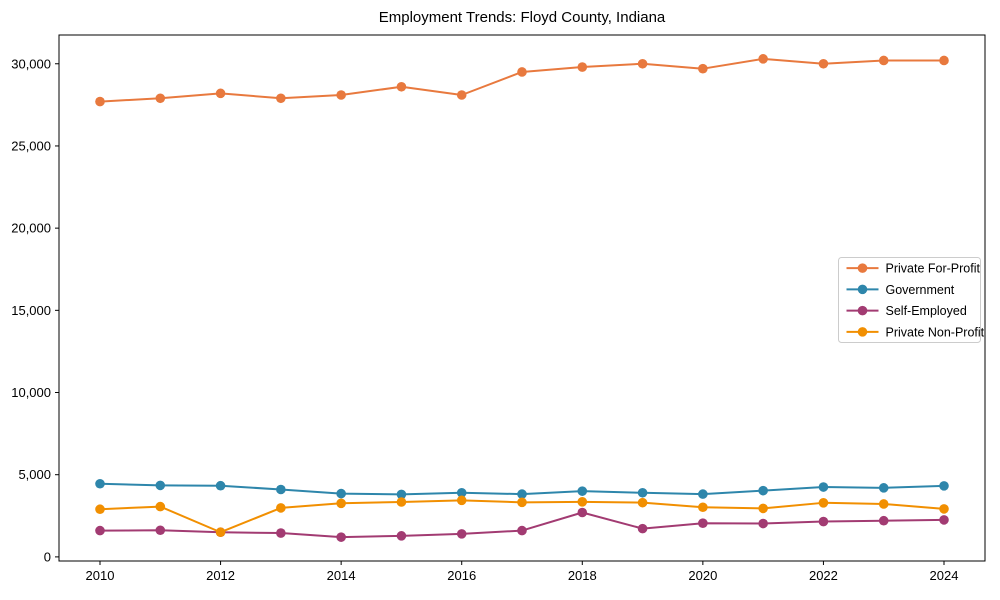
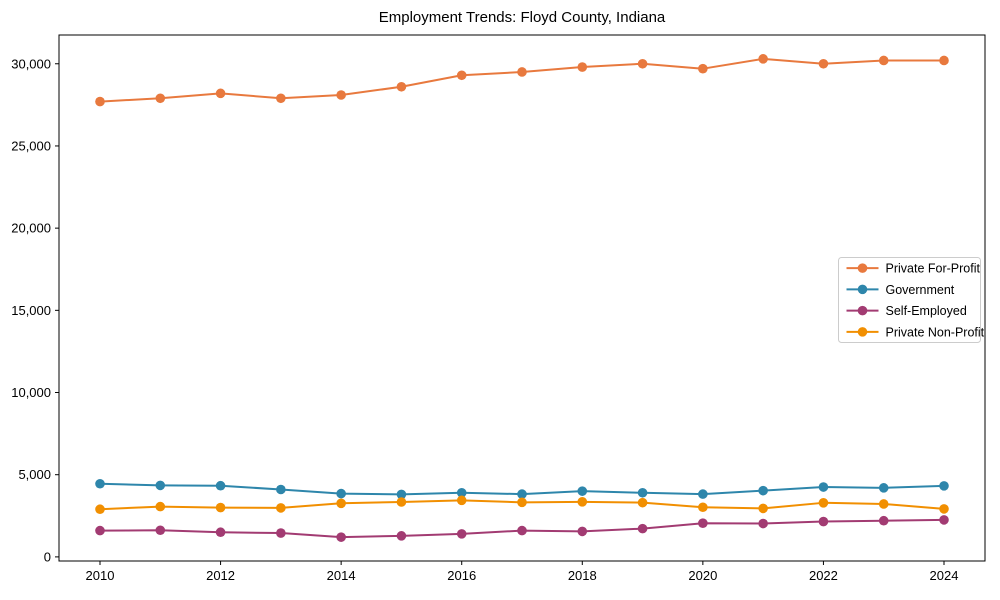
Private Non-Profit/2012: 1500 -> 3000
Private For-Profit/2016: 28100 -> 29300
Self-Employed/2018: 2700 -> 1600
